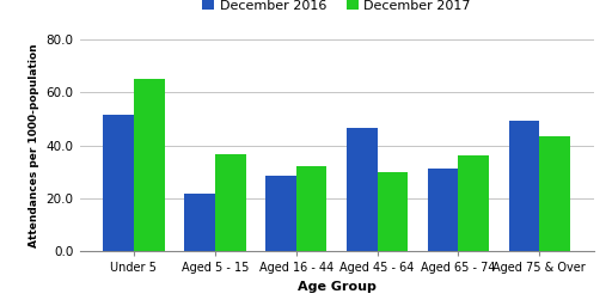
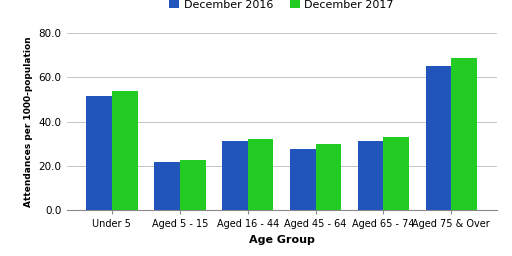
December 2017/Under 5: 65.0 -> 54.0
December 2017/Aged 5 - 15: 36.5 -> 22.5
December 2016/Aged 16 - 44: 28.5 -> 31.0
December 2016/Aged 45 - 64: 46.5 -> 27.5
December 2017/Aged 65 - 74: 36.0 -> 33.0
December 2016/Aged 75 & Over: 49.5 -> 65.0
December 2017/Aged 75 & Over: 43.5 -> 69.0
